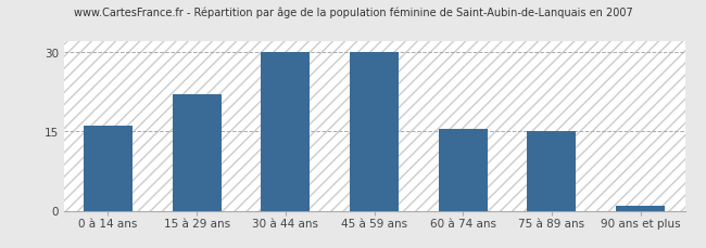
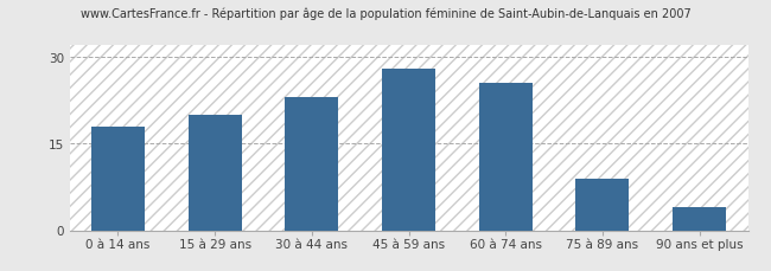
0 à 14 ans: 16.0 -> 18.0
15 à 29 ans: 22.0 -> 20.0
30 à 44 ans: 30.0 -> 23.0
45 à 59 ans: 30.0 -> 28.0
60 à 74 ans: 15.5 -> 25.5
75 à 89 ans: 15.0 -> 9.0
90 ans et plus: 1.0 -> 4.0
